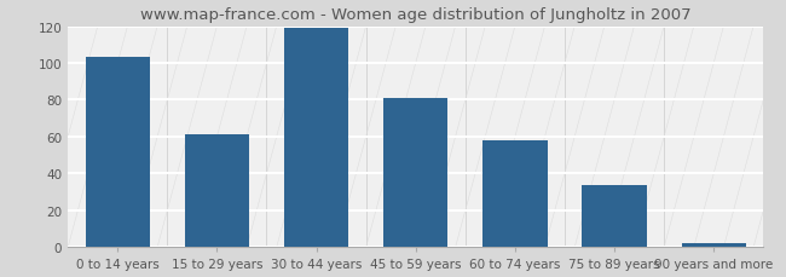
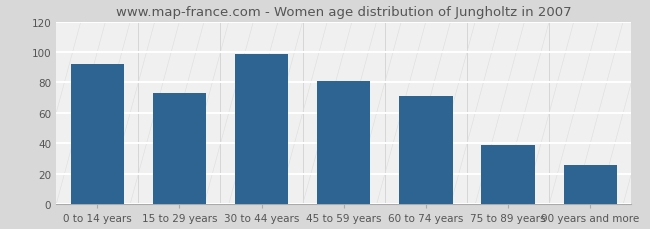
0 to 14 years: 103 -> 92
15 to 29 years: 61 -> 73
30 to 44 years: 119 -> 99
60 to 74 years: 58 -> 71
75 to 89 years: 34 -> 39
90 years and more: 2 -> 26
